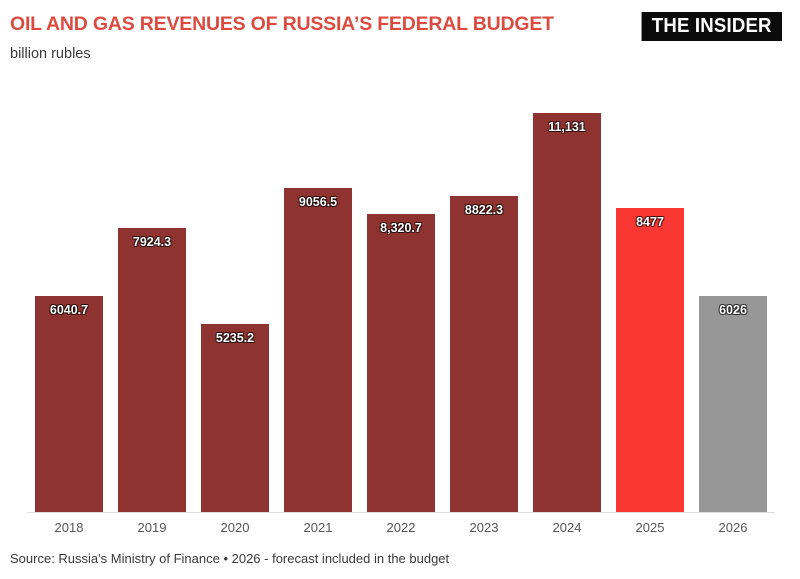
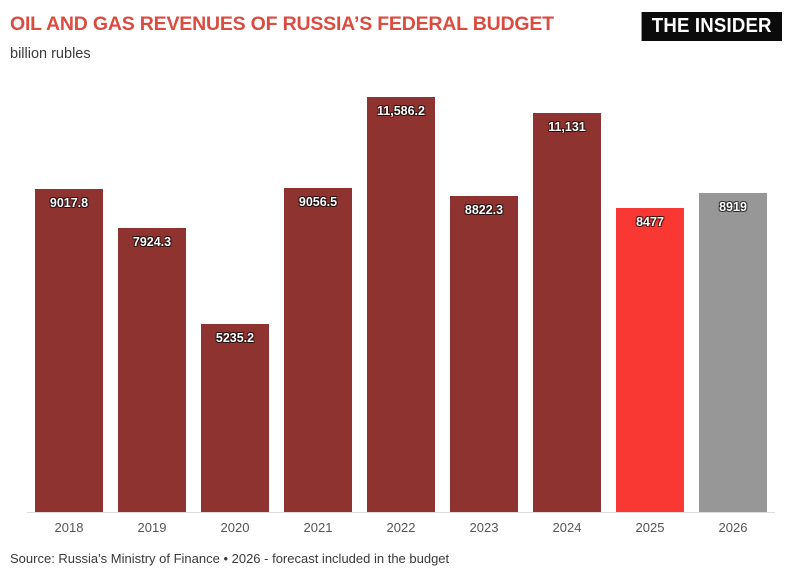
2018: 6040.7 -> 9017.8
2022: 8,320.7 -> 11,586.2
2026: 6026 -> 8919
